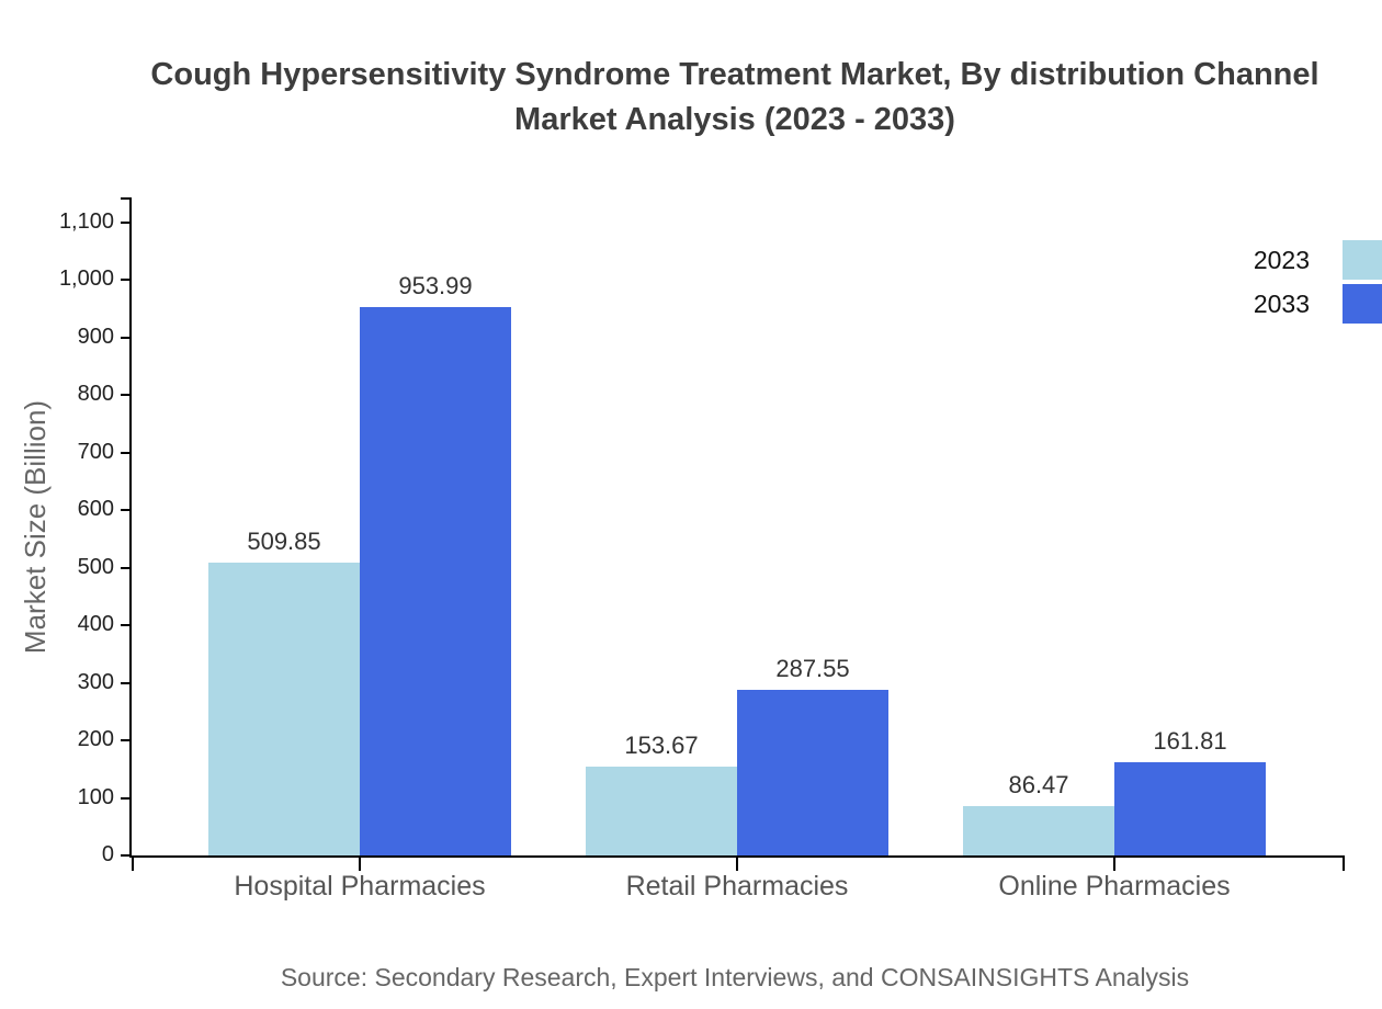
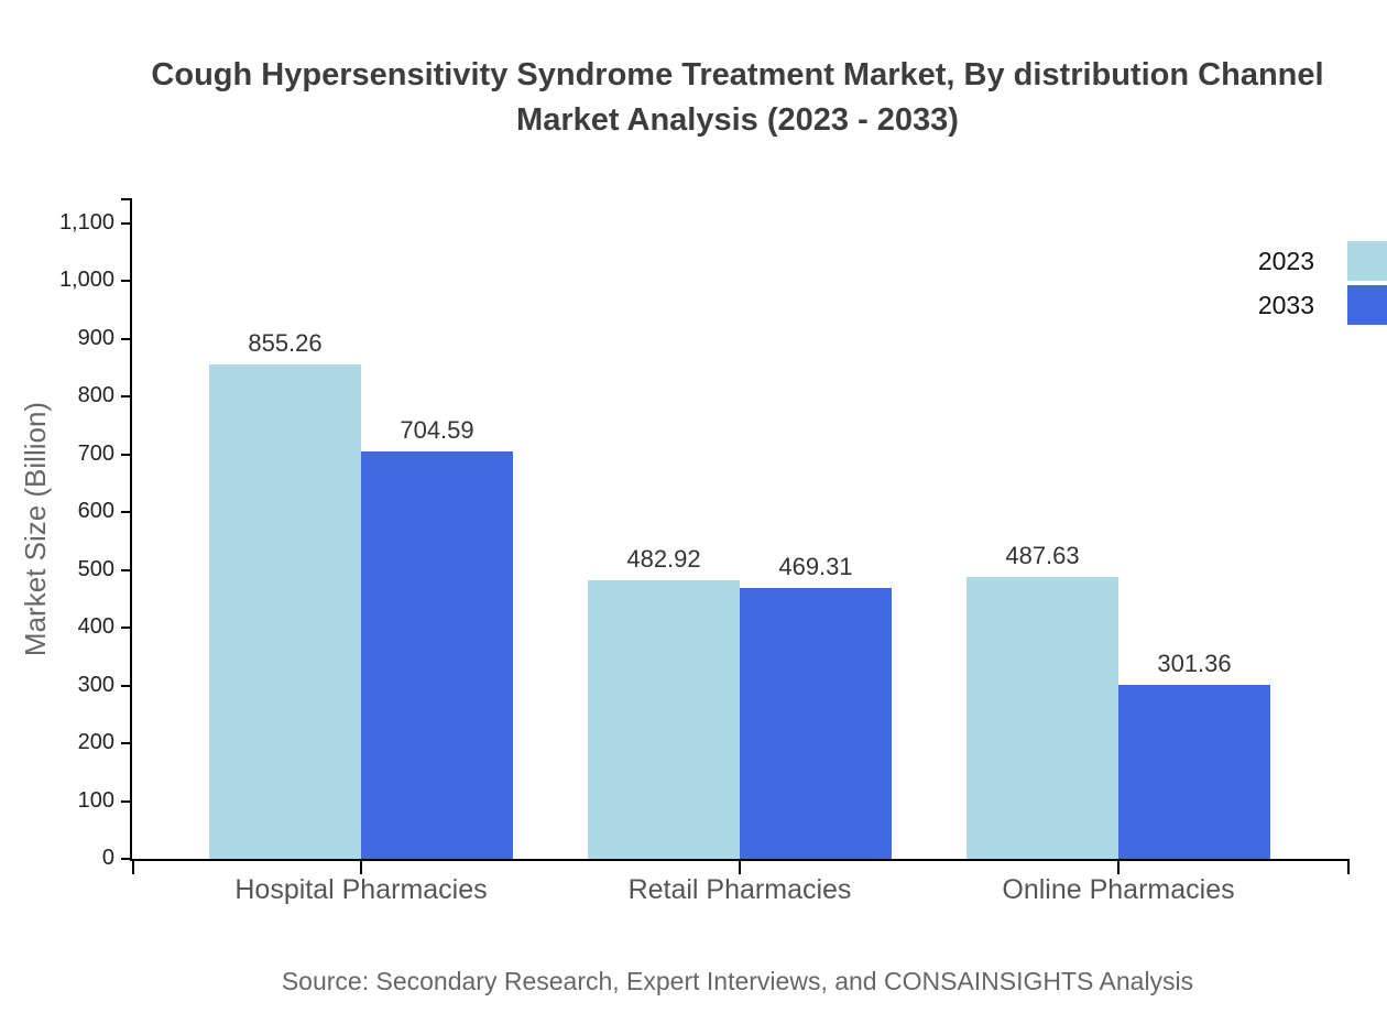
2023/Hospital Pharmacies: 509.85 -> 855.26
2033/Hospital Pharmacies: 953.99 -> 704.59
2023/Retail Pharmacies: 153.67 -> 482.92
2033/Retail Pharmacies: 287.55 -> 469.31
2023/Online Pharmacies: 86.47 -> 487.63
2033/Online Pharmacies: 161.81 -> 301.36
